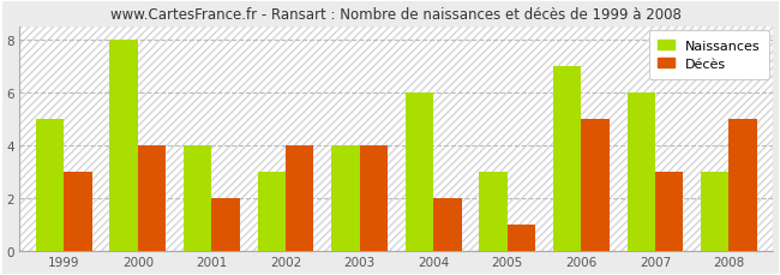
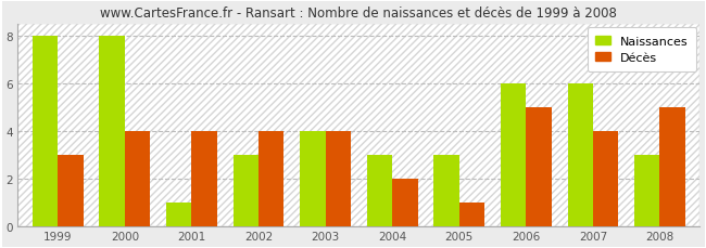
Naissances/1999: 5 -> 8
Naissances/2001: 4 -> 1
Décès/2001: 2 -> 4
Naissances/2004: 6 -> 3
Naissances/2006: 7 -> 6
Décès/2007: 3 -> 4
